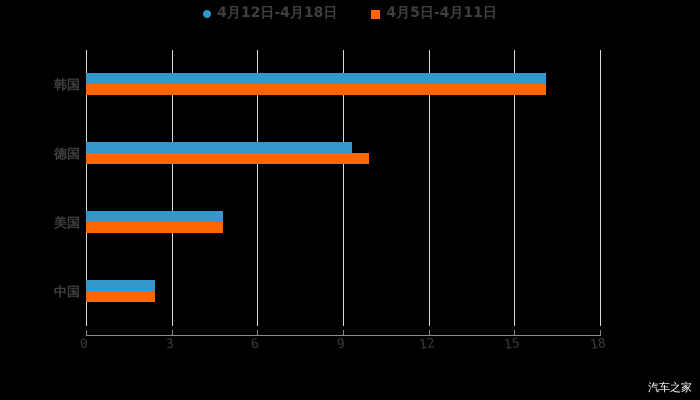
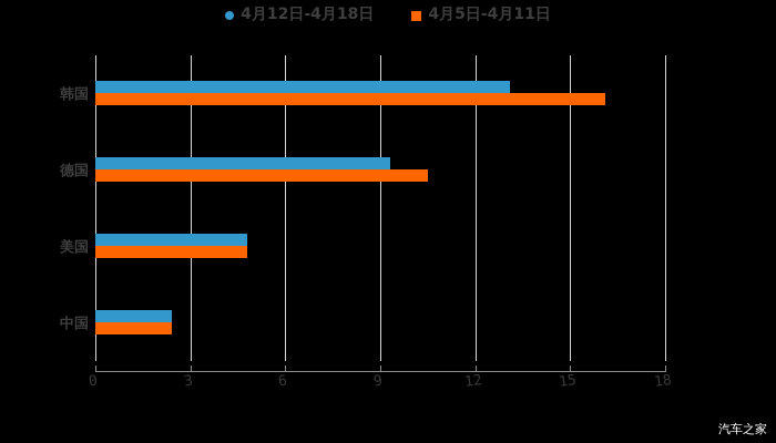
4月12日-4月18日/韩国: 16.1 -> 13.1
4月5日-4月11日/德国: 9.9 -> 10.5
